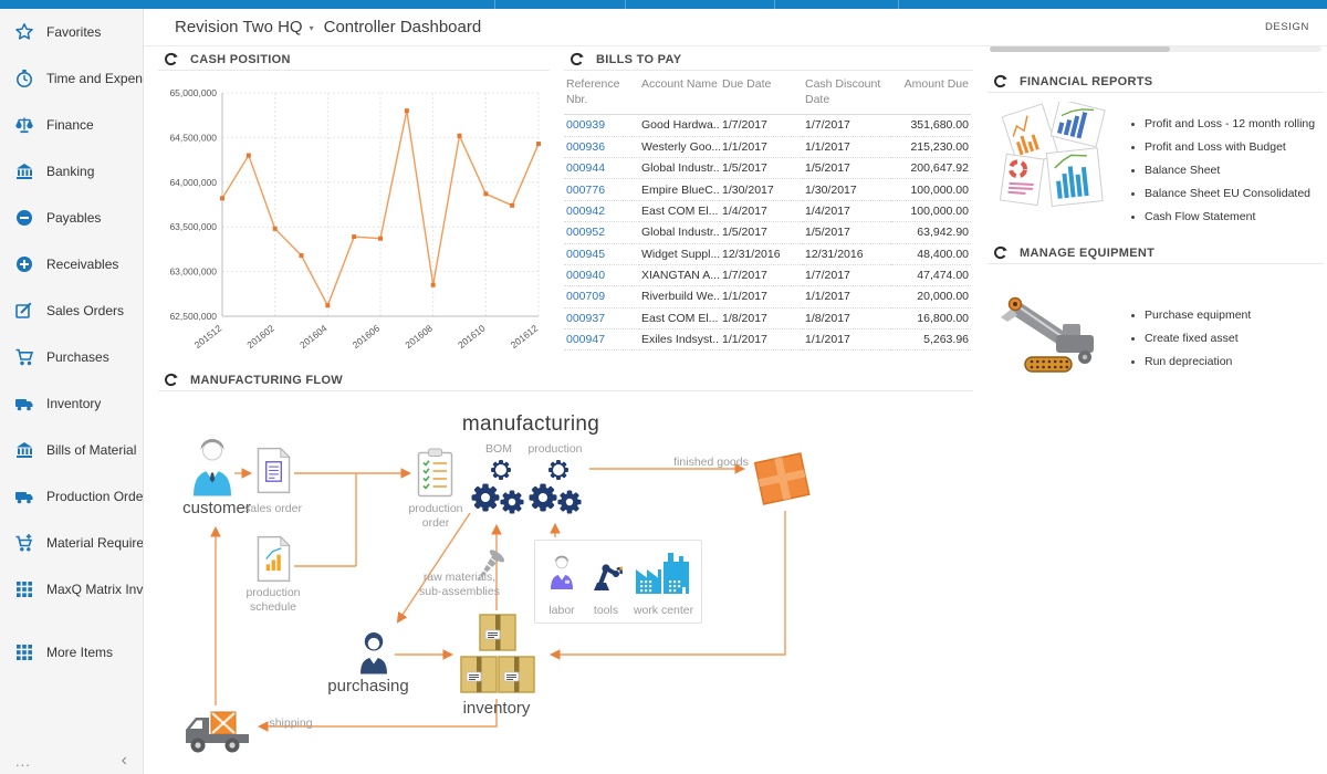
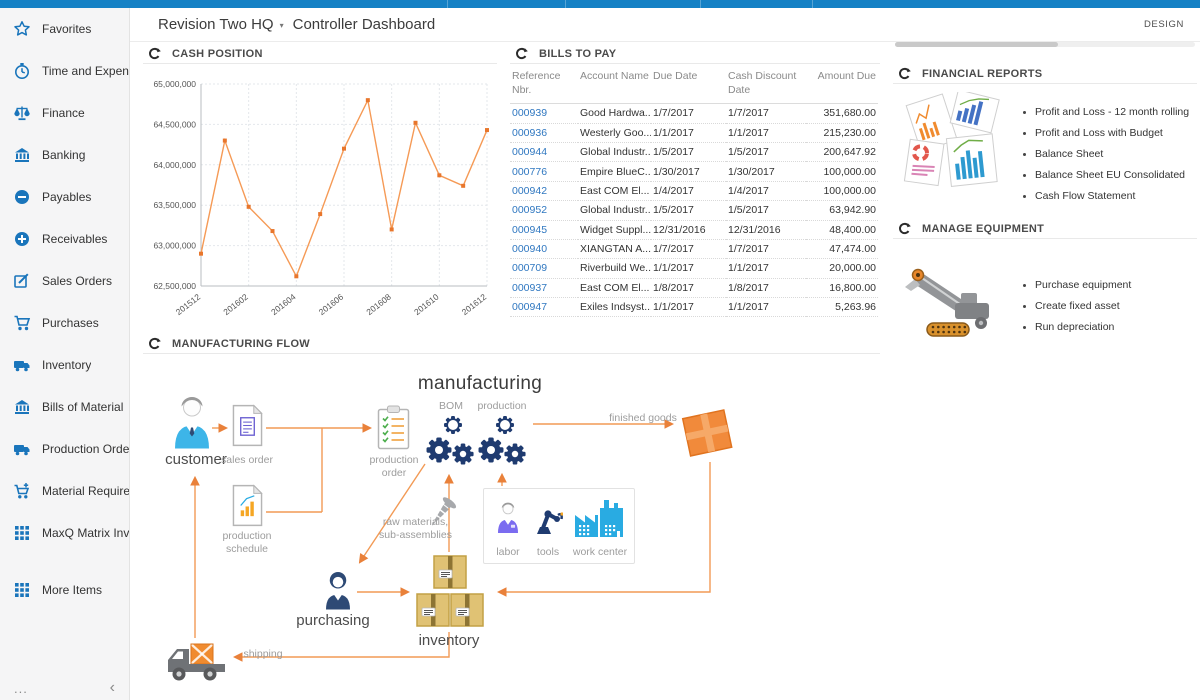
201512: 63800000 -> 62900000
201606: 63400000 -> 64200000
201608: 62800000 -> 63200000
